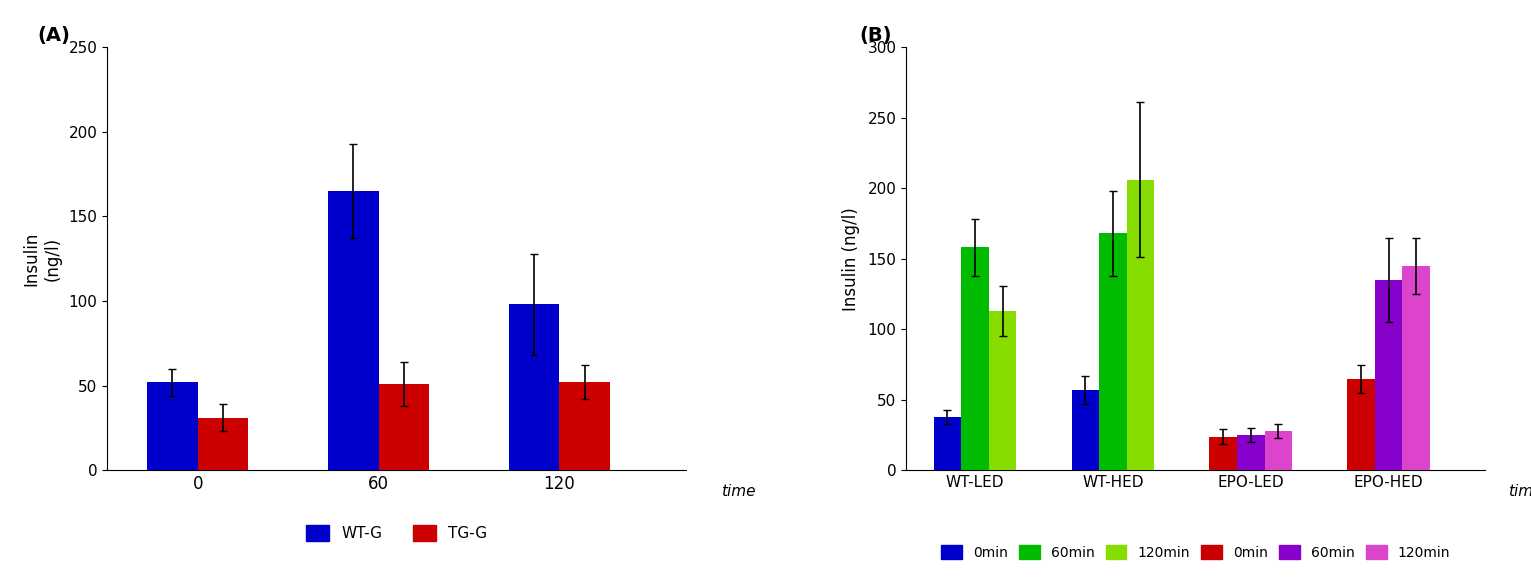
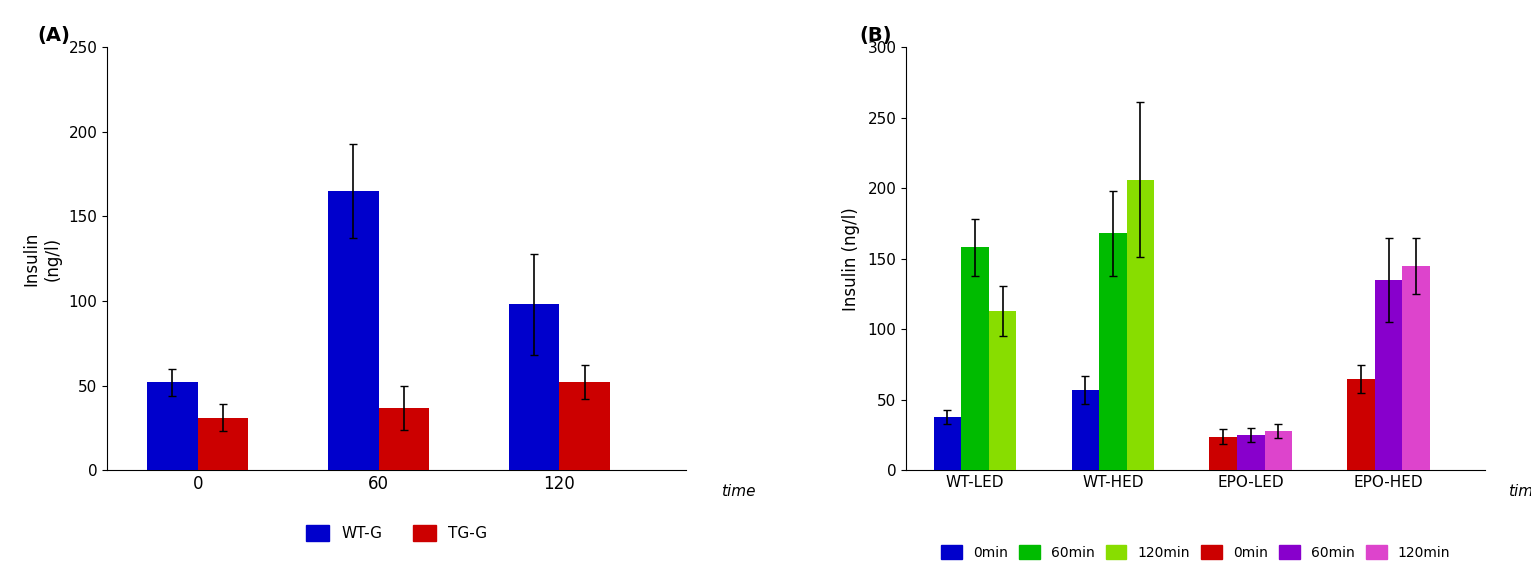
TG-G/60: 51 -> 37
